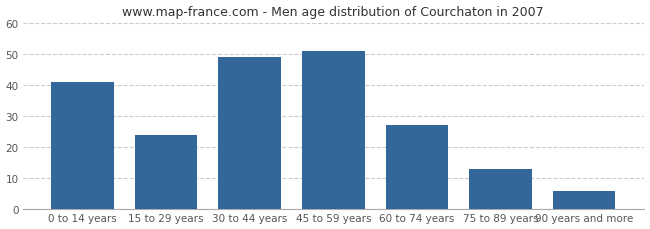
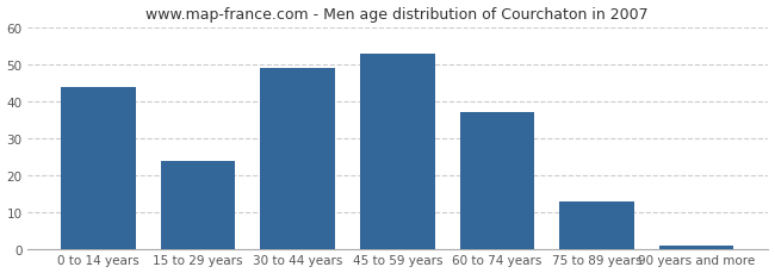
0 to 14 years: 41 -> 44
45 to 59 years: 51 -> 53
60 to 74 years: 27 -> 37
90 years and more: 6 -> 1
